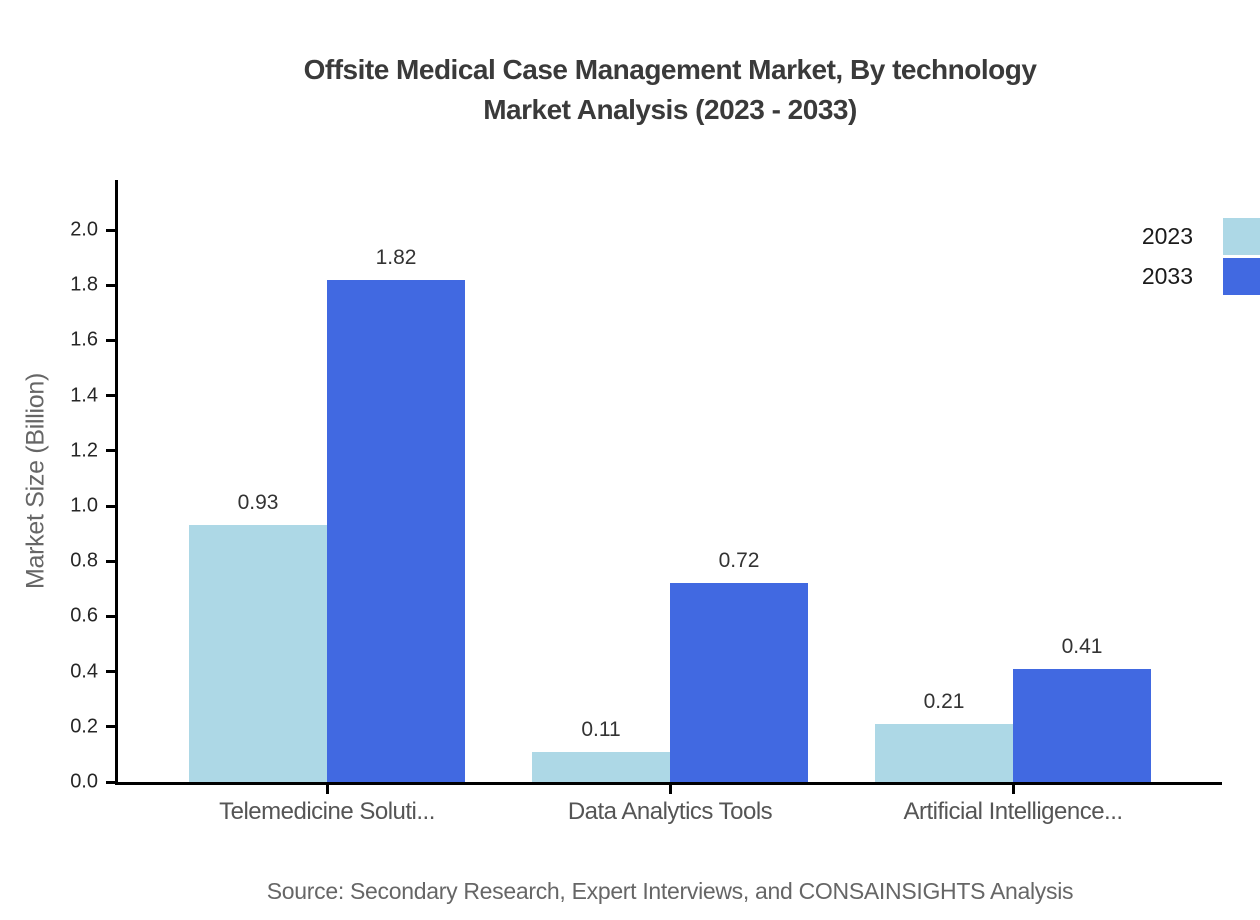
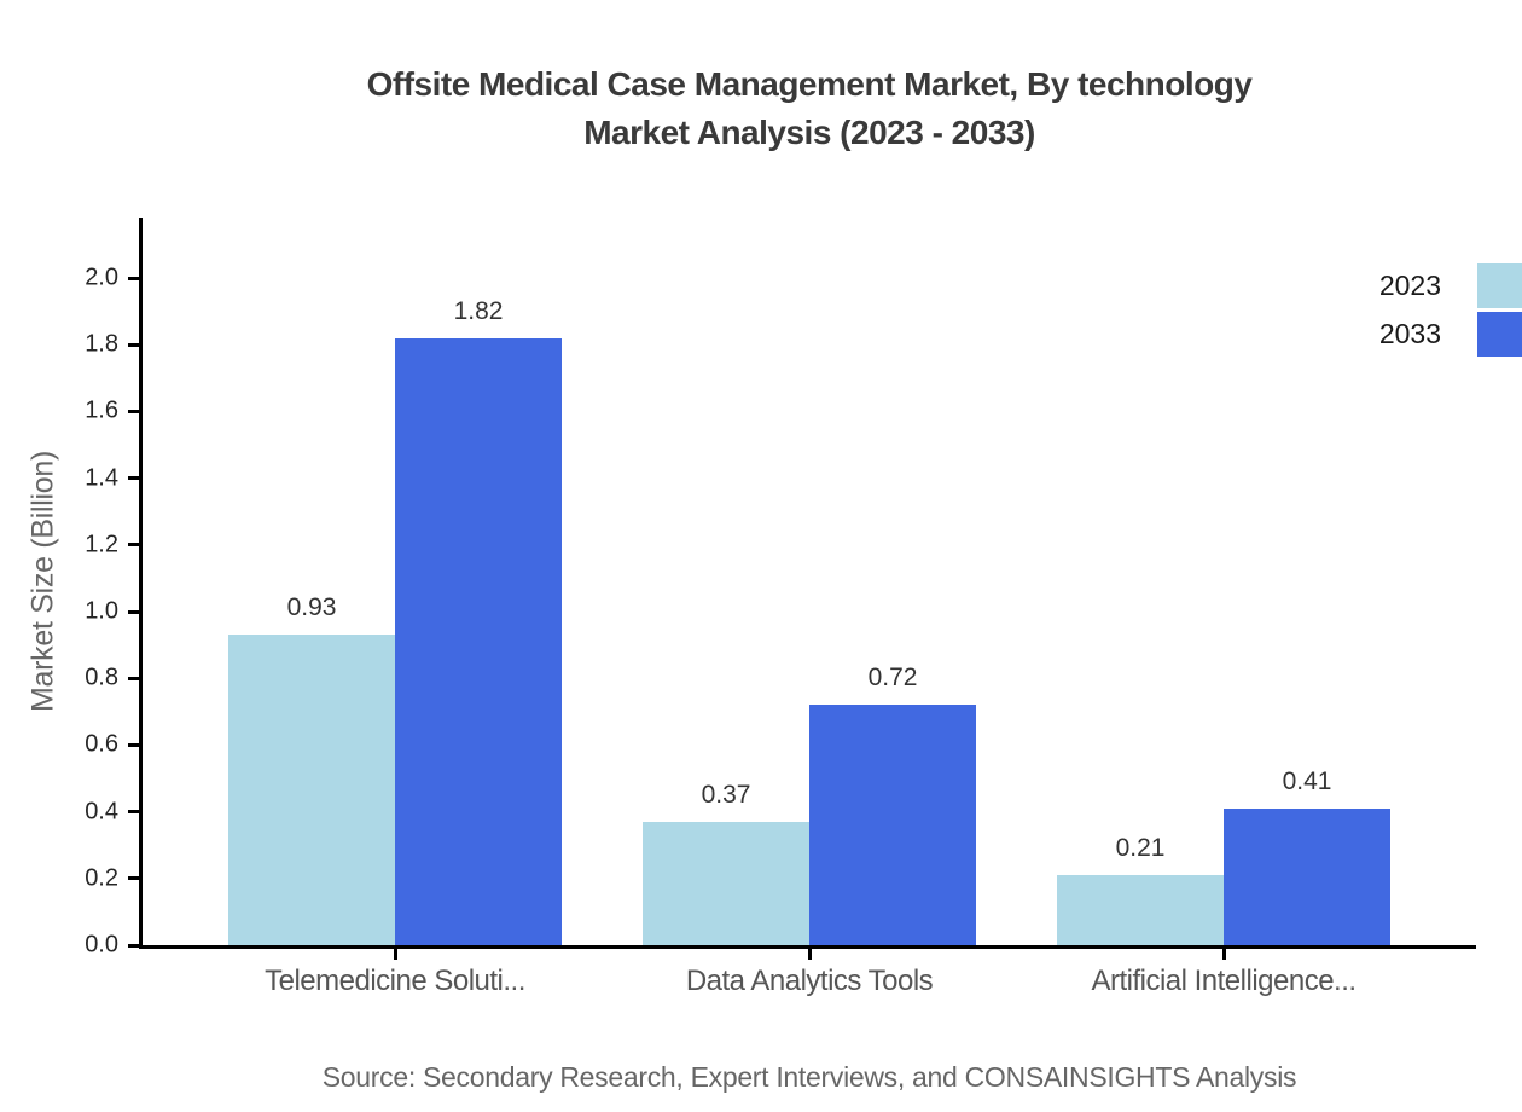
2023/Data Analytics Tools: 0.11 -> 0.37
